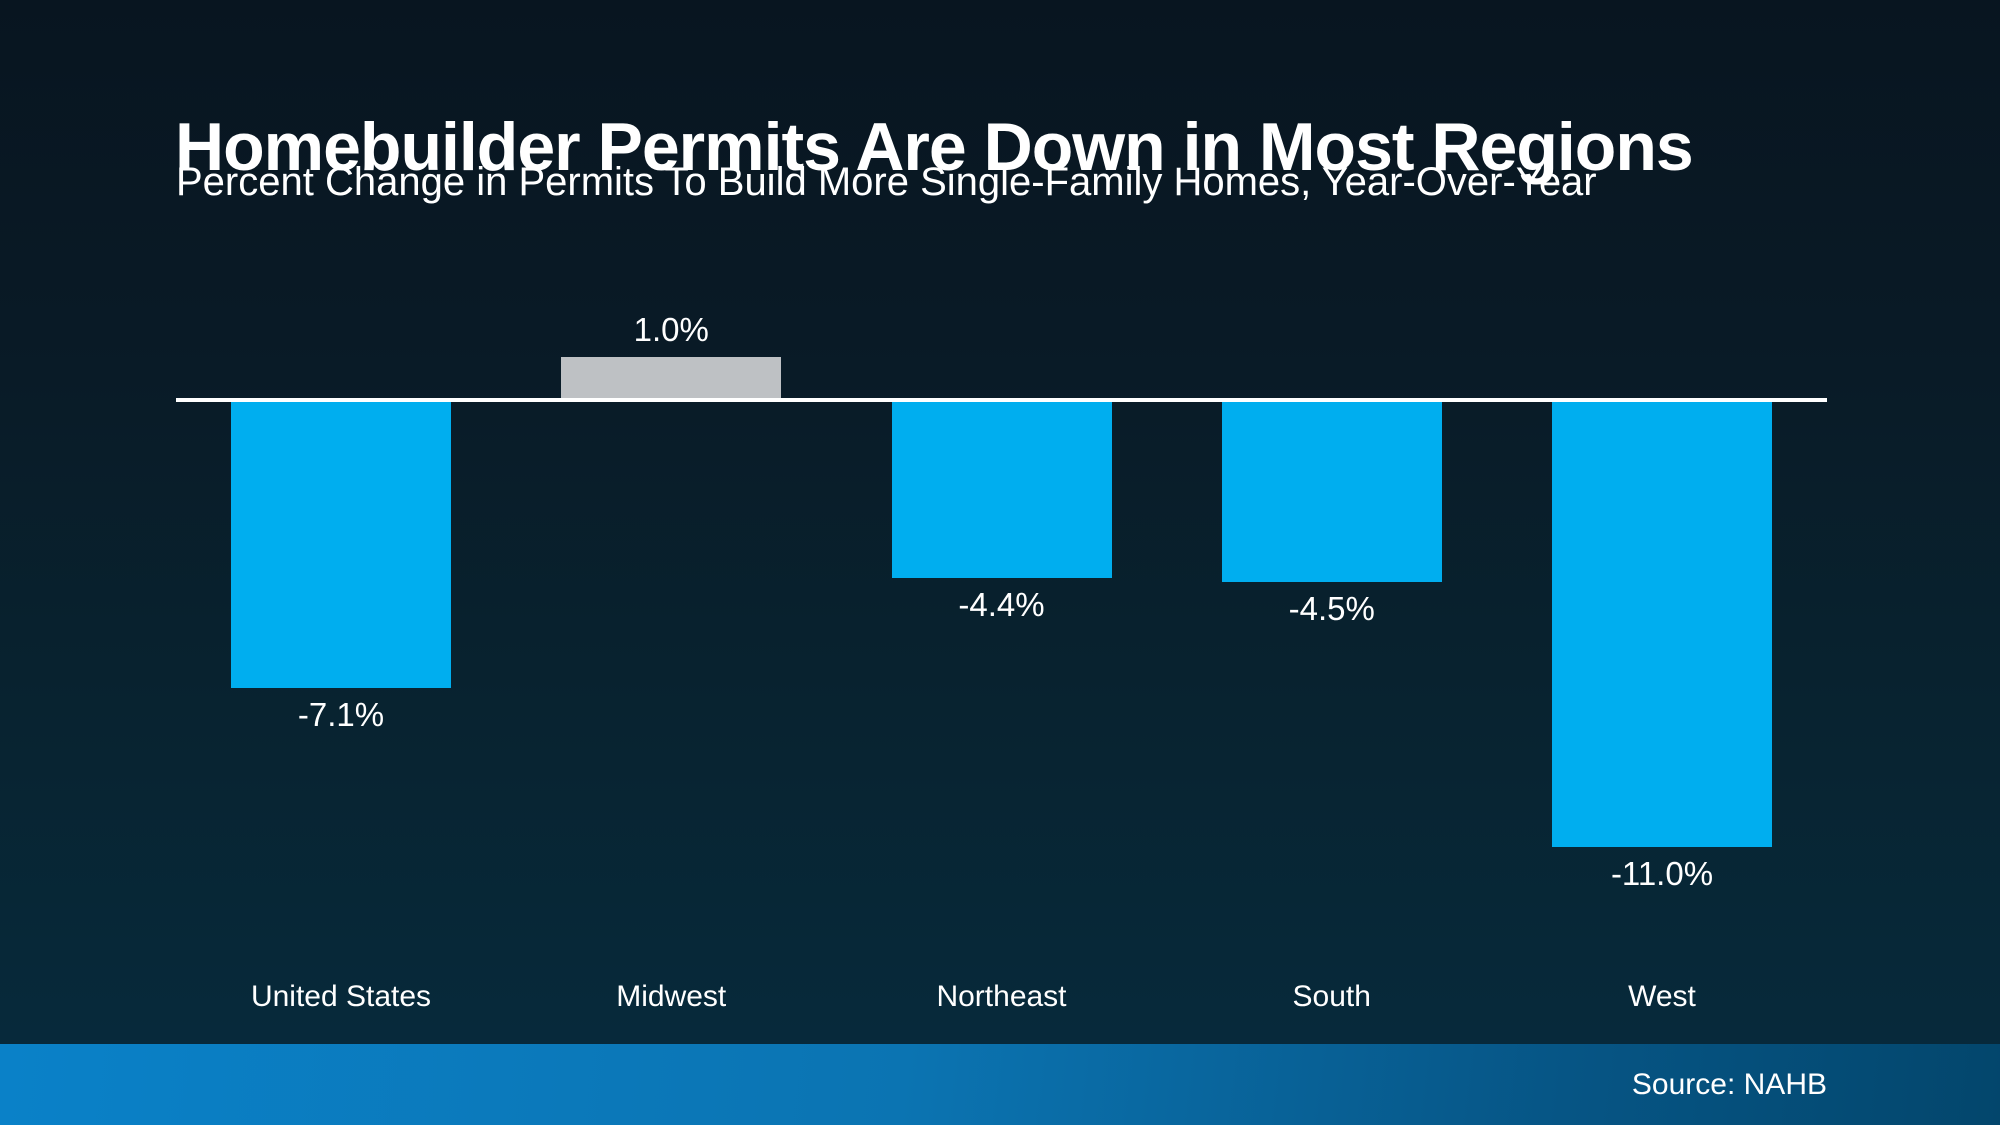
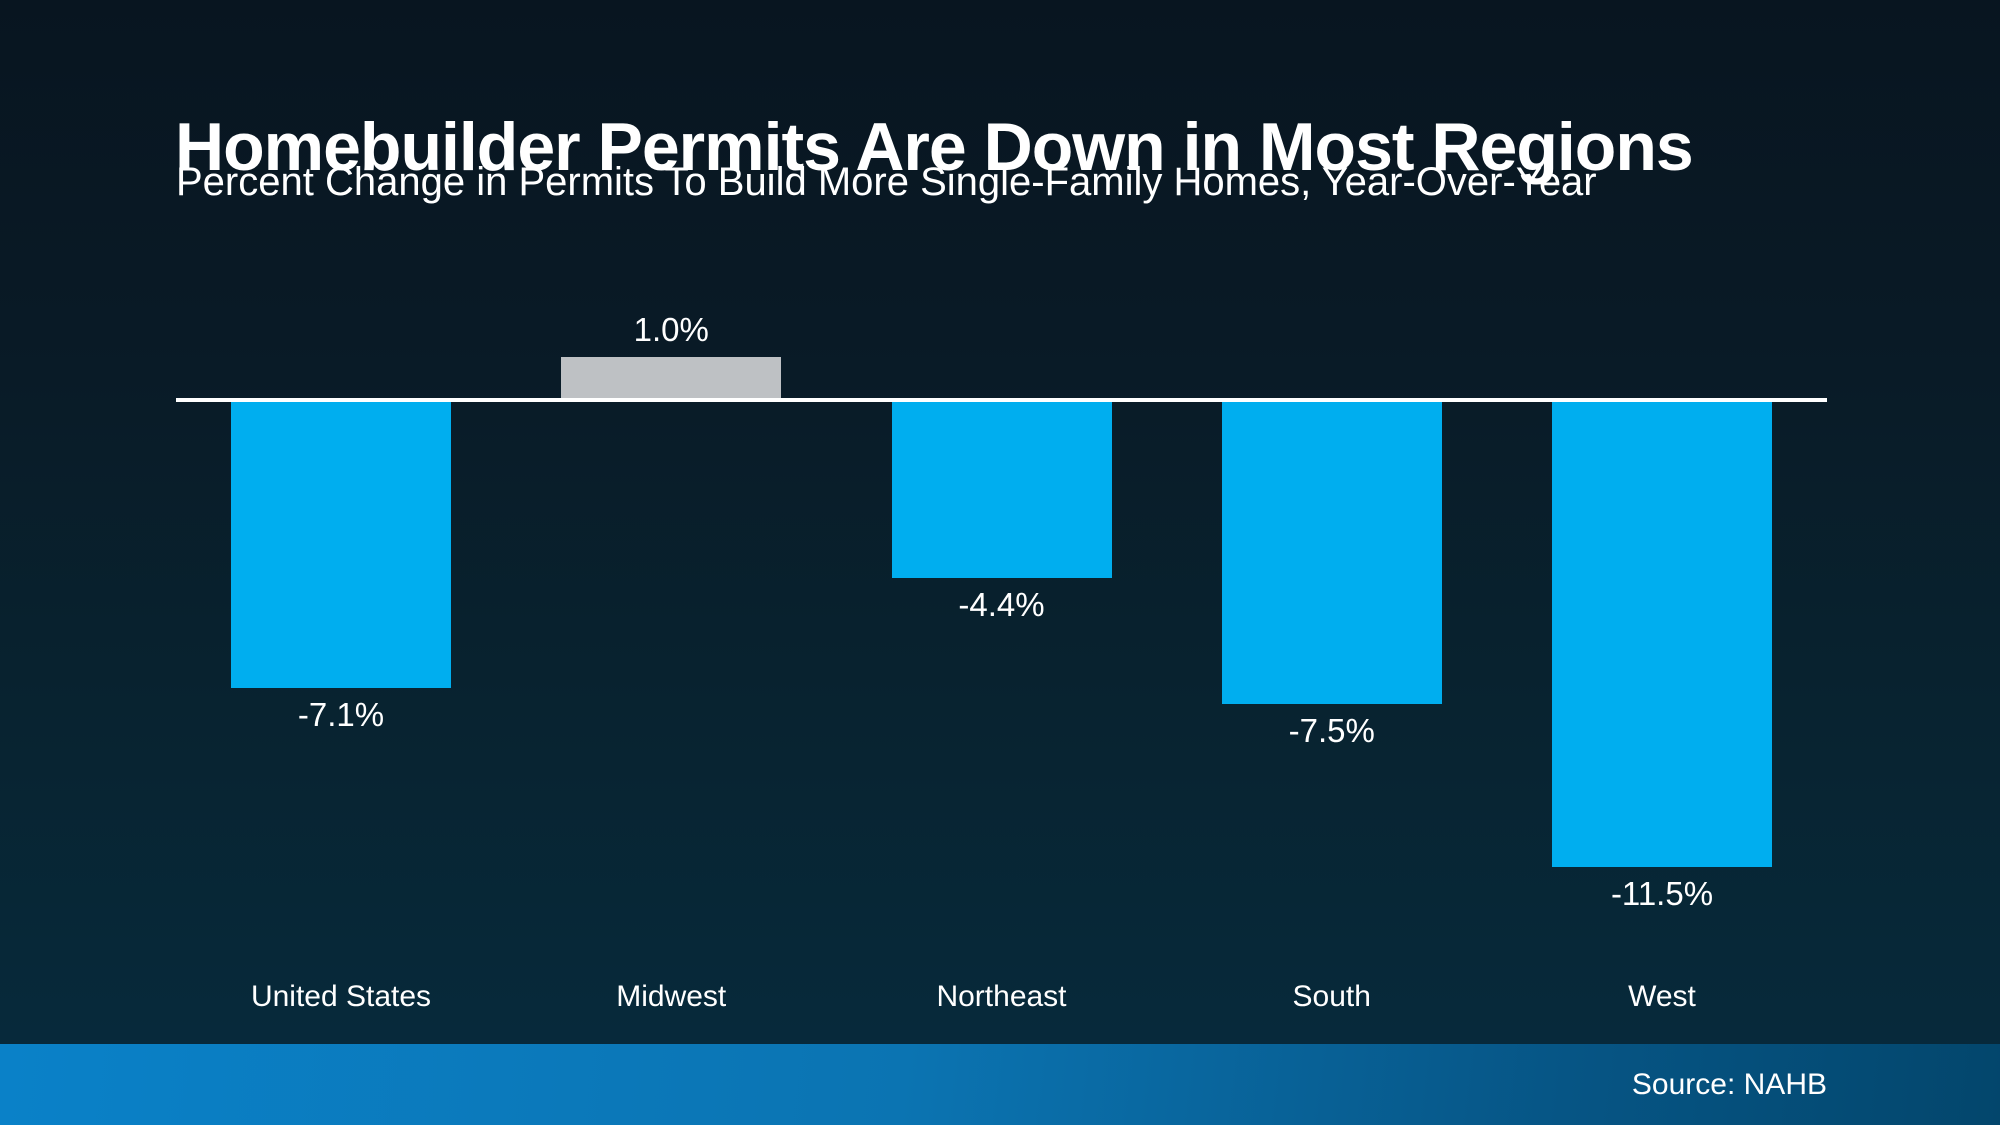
South: -4.5% -> -7.5%
West: -11.0% -> -11.5%
